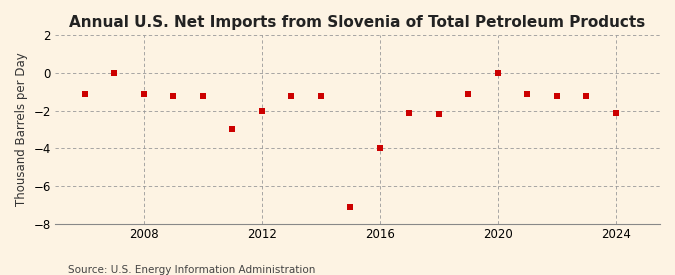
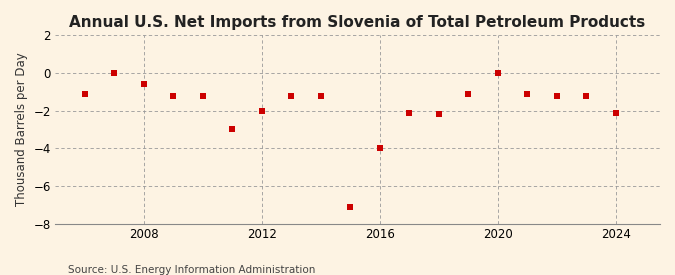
2008: -1.1 -> -0.6
